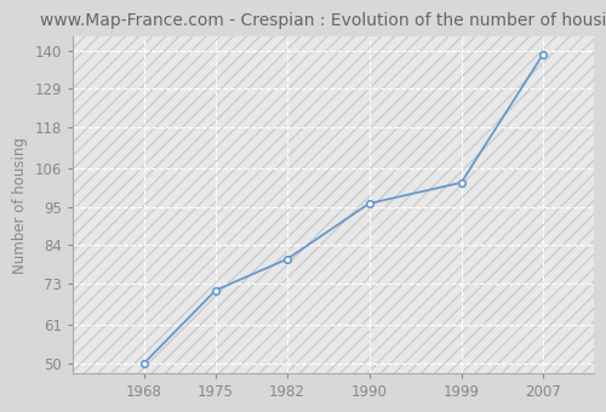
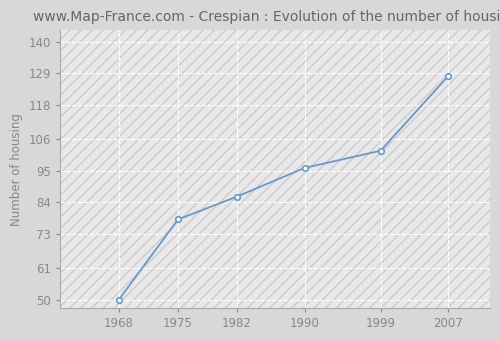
1975: 71 -> 78
1982: 80 -> 86
2007: 139 -> 128
